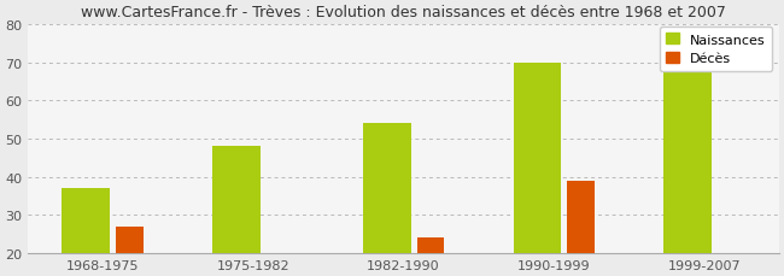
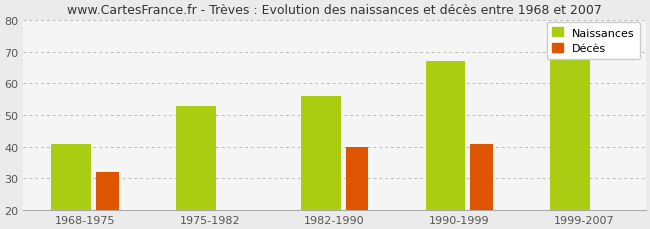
Naissances/1968-1975: 37 -> 41
Décès/1968-1975: 27 -> 32
Naissances/1975-1982: 48 -> 53
Naissances/1982-1990: 54 -> 56
Décès/1982-1990: 24 -> 40
Naissances/1990-1999: 70 -> 67
Décès/1990-1999: 39 -> 41
